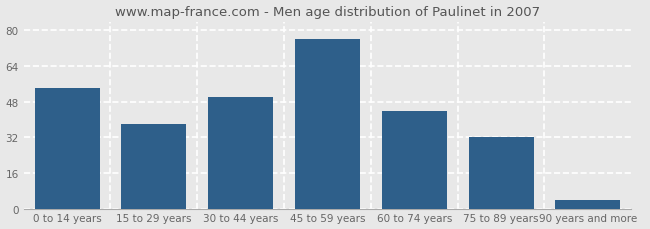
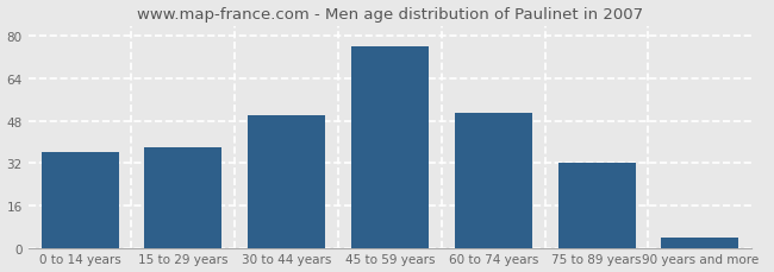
0 to 14 years: 54 -> 36
60 to 74 years: 44 -> 51
